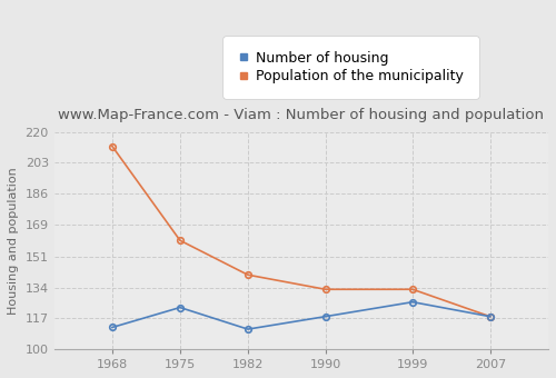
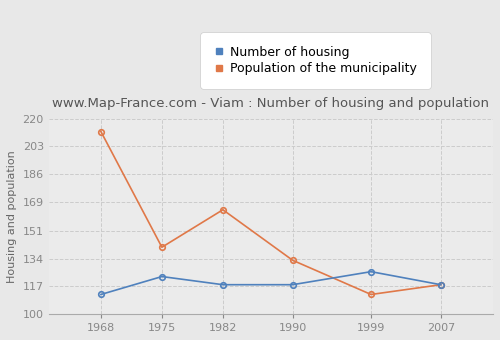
Population of the municipality/1975: 160 -> 141
Number of housing/1982: 111 -> 118
Population of the municipality/1982: 141 -> 164
Population of the municipality/1999: 133 -> 112
